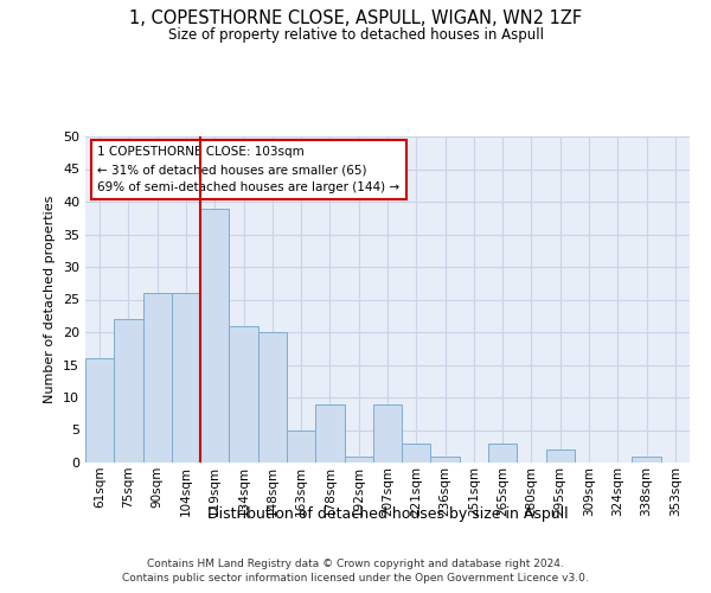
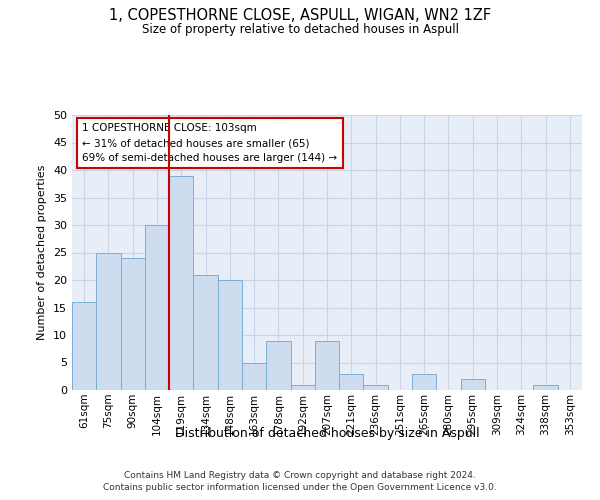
75sqm: 22 -> 25
90sqm: 26 -> 24
104sqm: 26 -> 30
